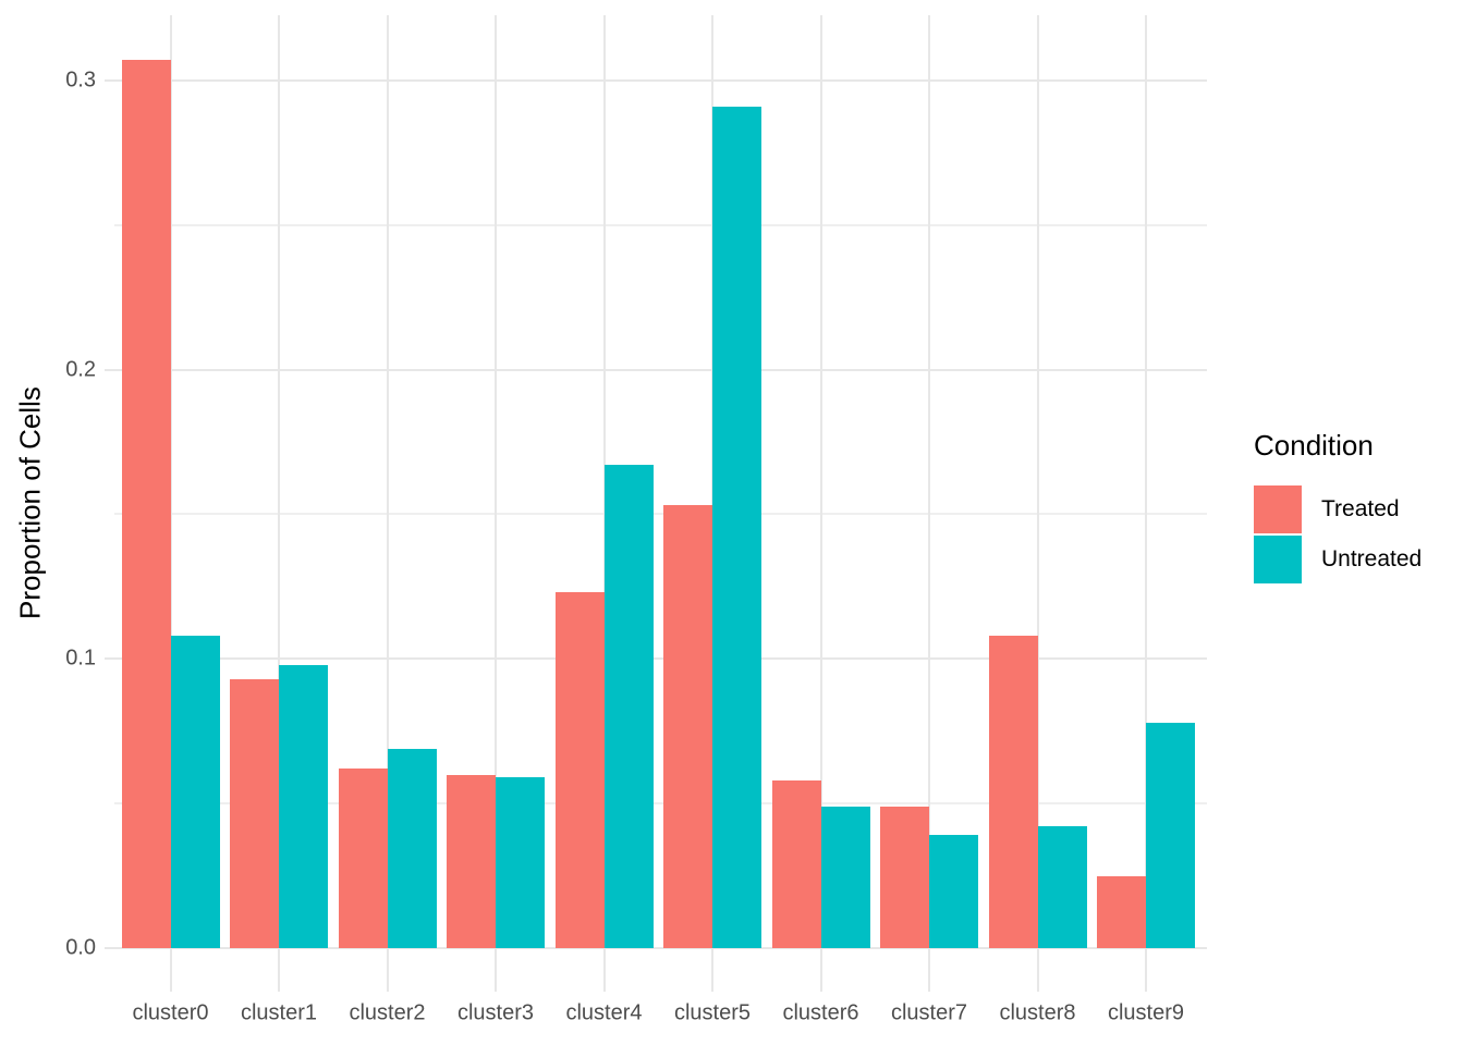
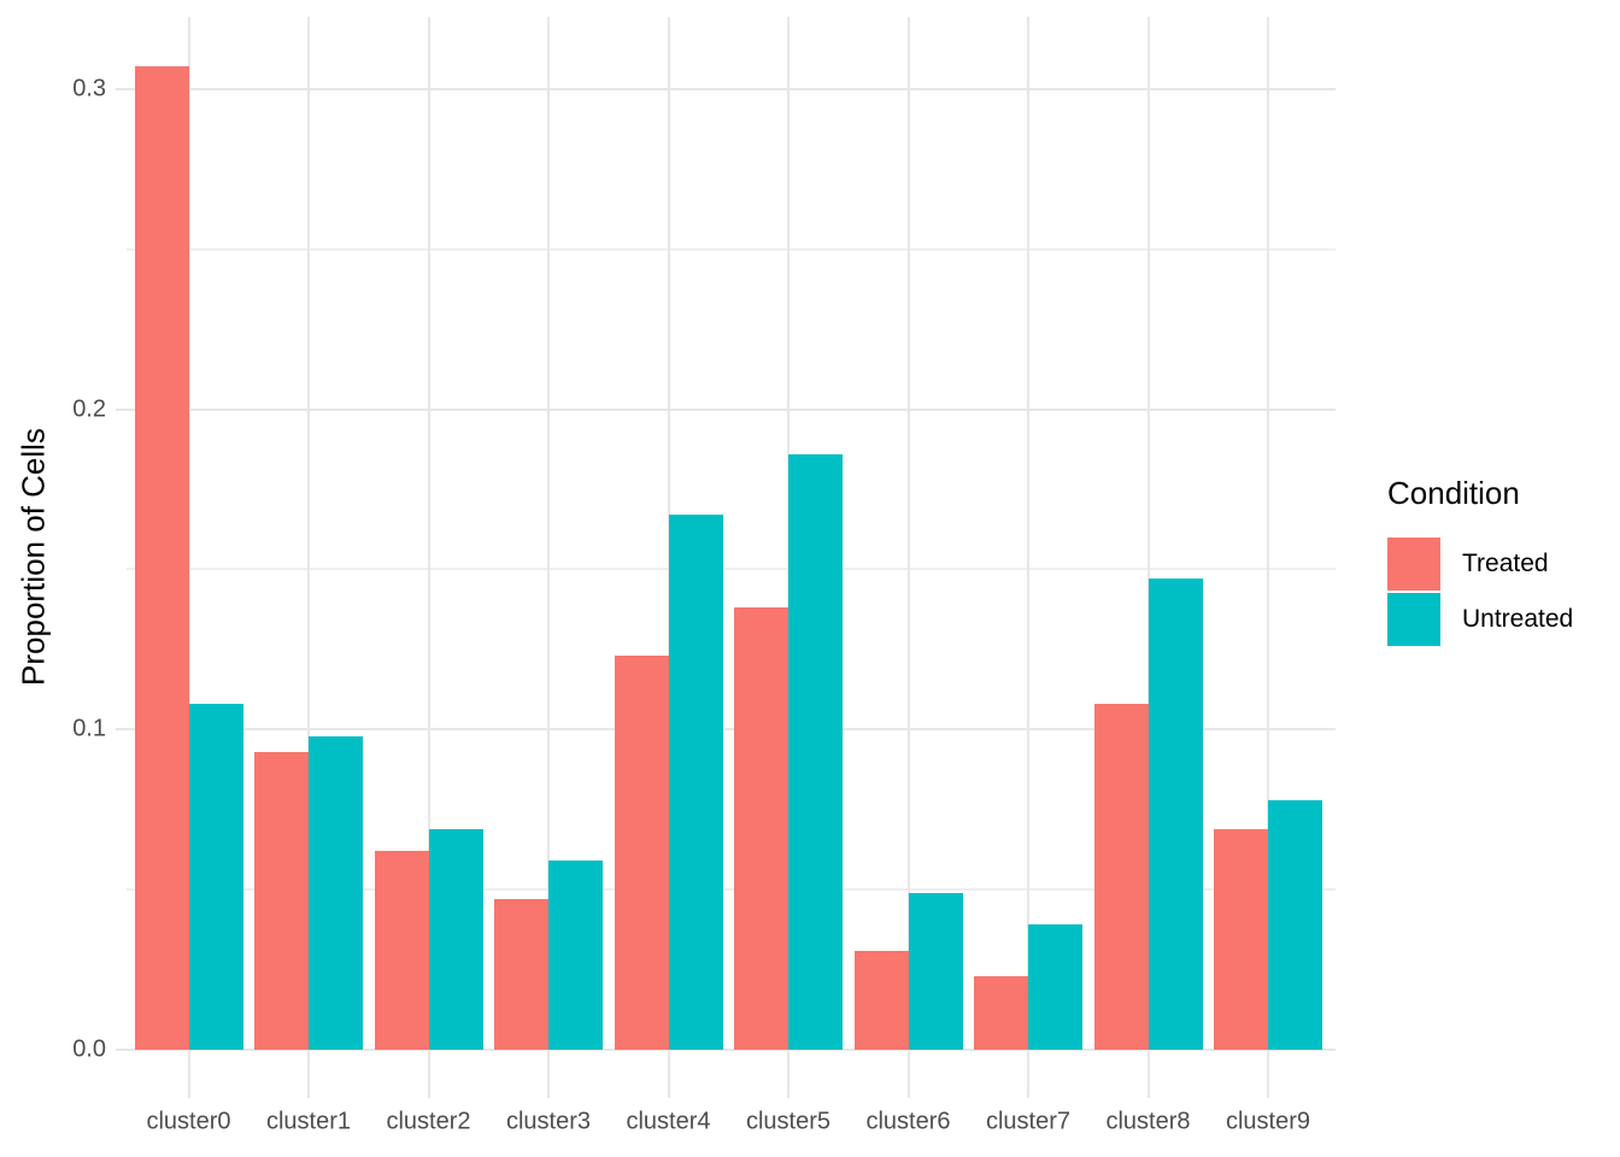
Treated/cluster3: 0.060 -> 0.047
Treated/cluster5: 0.153 -> 0.138
Untreated/cluster5: 0.291 -> 0.186
Treated/cluster6: 0.058 -> 0.031
Treated/cluster7: 0.049 -> 0.023
Untreated/cluster8: 0.042 -> 0.147
Treated/cluster9: 0.025 -> 0.069
